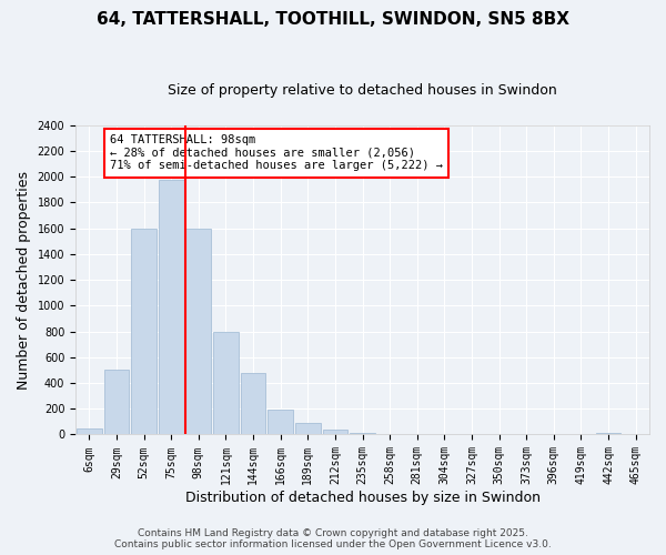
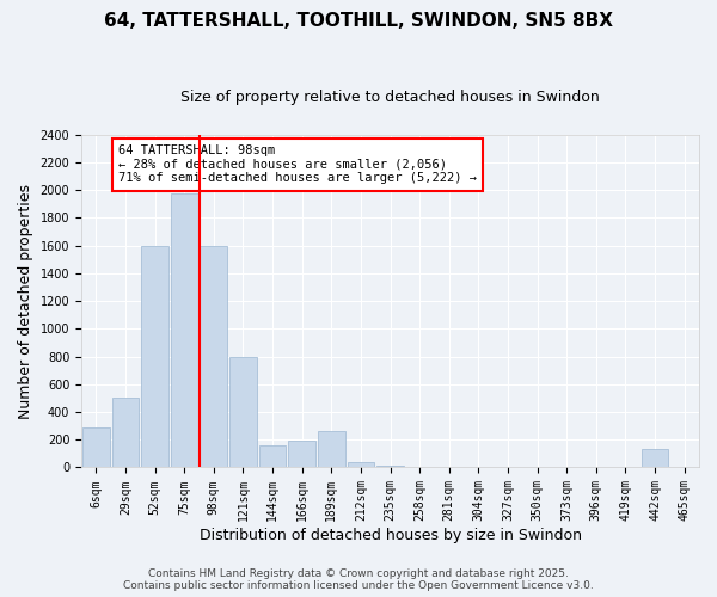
6sqm: 50 -> 290
144sqm: 480 -> 160
189sqm: 90 -> 260
442sqm: 20 -> 130
